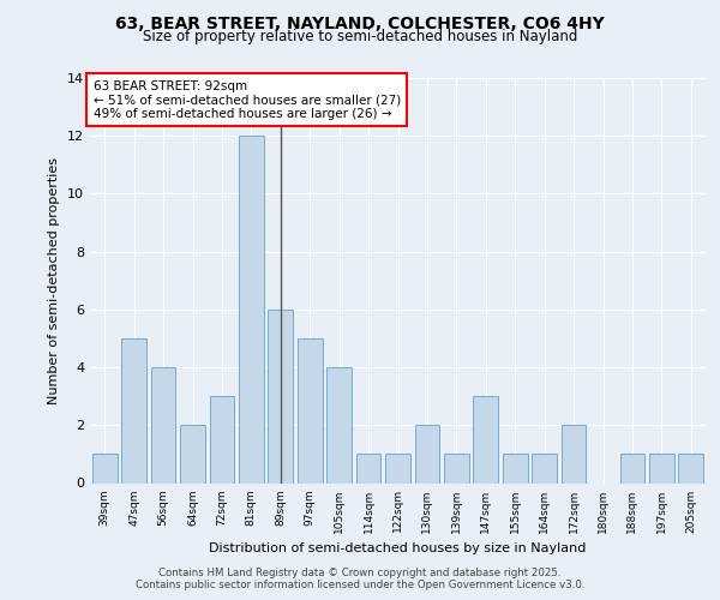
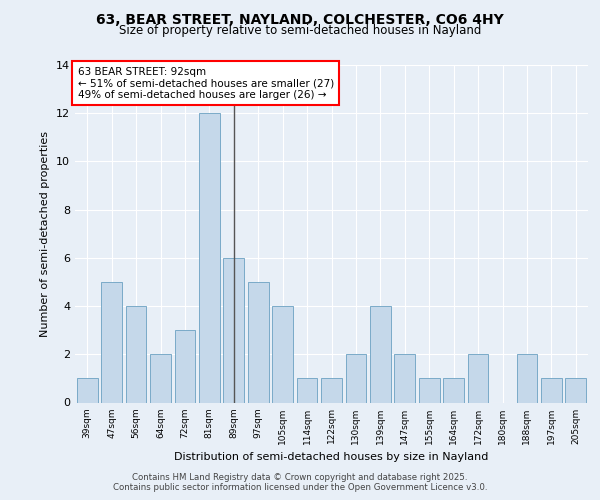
139sqm: 1 -> 4
147sqm: 3 -> 2
188sqm: 1 -> 2
